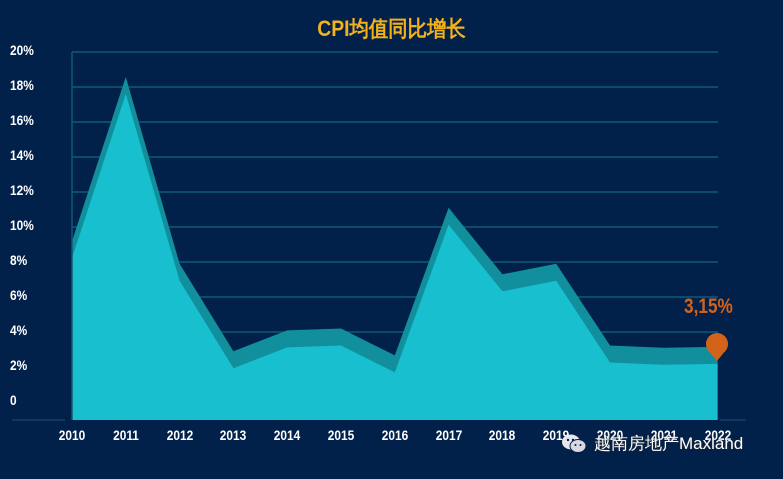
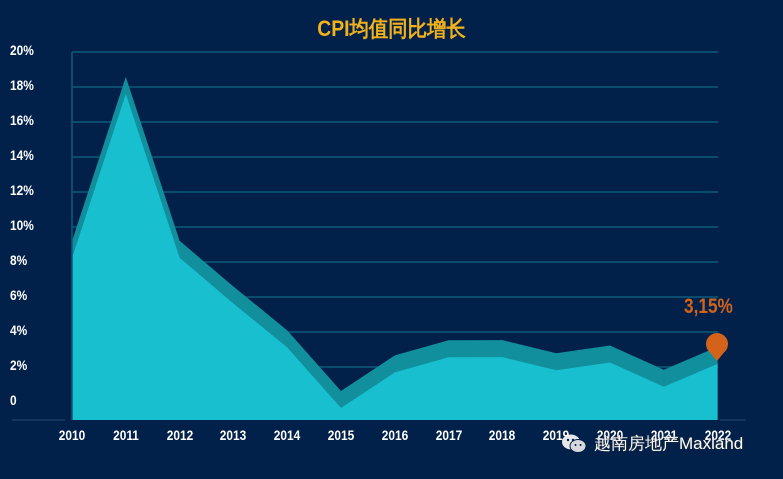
2012: 7.9% -> 9.2%
2013: 2.9% -> 6.6%
2015: 4.2% -> 0.6%
2017: 11.1% -> 3.5%
2018: 7.3% -> 3.5%
2019: 7.9% -> 2.8%
2021: 3.1% -> 1.8%
